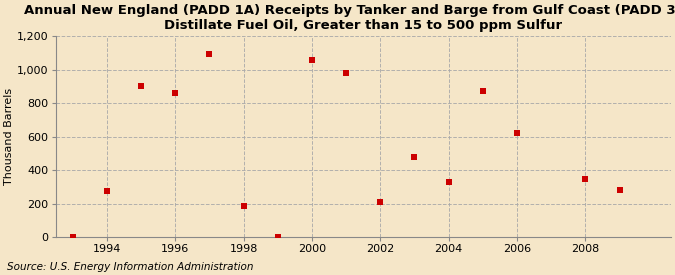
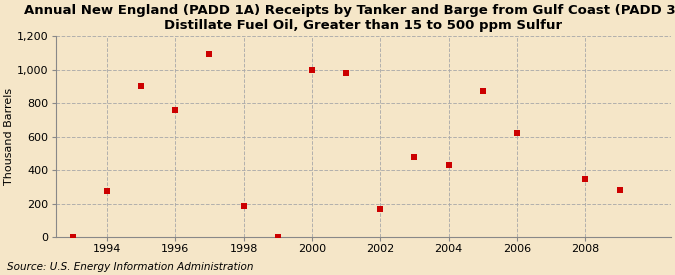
1996: 860 -> 760
2000: 1,060 -> 1,000
2002: 210 -> 170
2004: 330 -> 430
